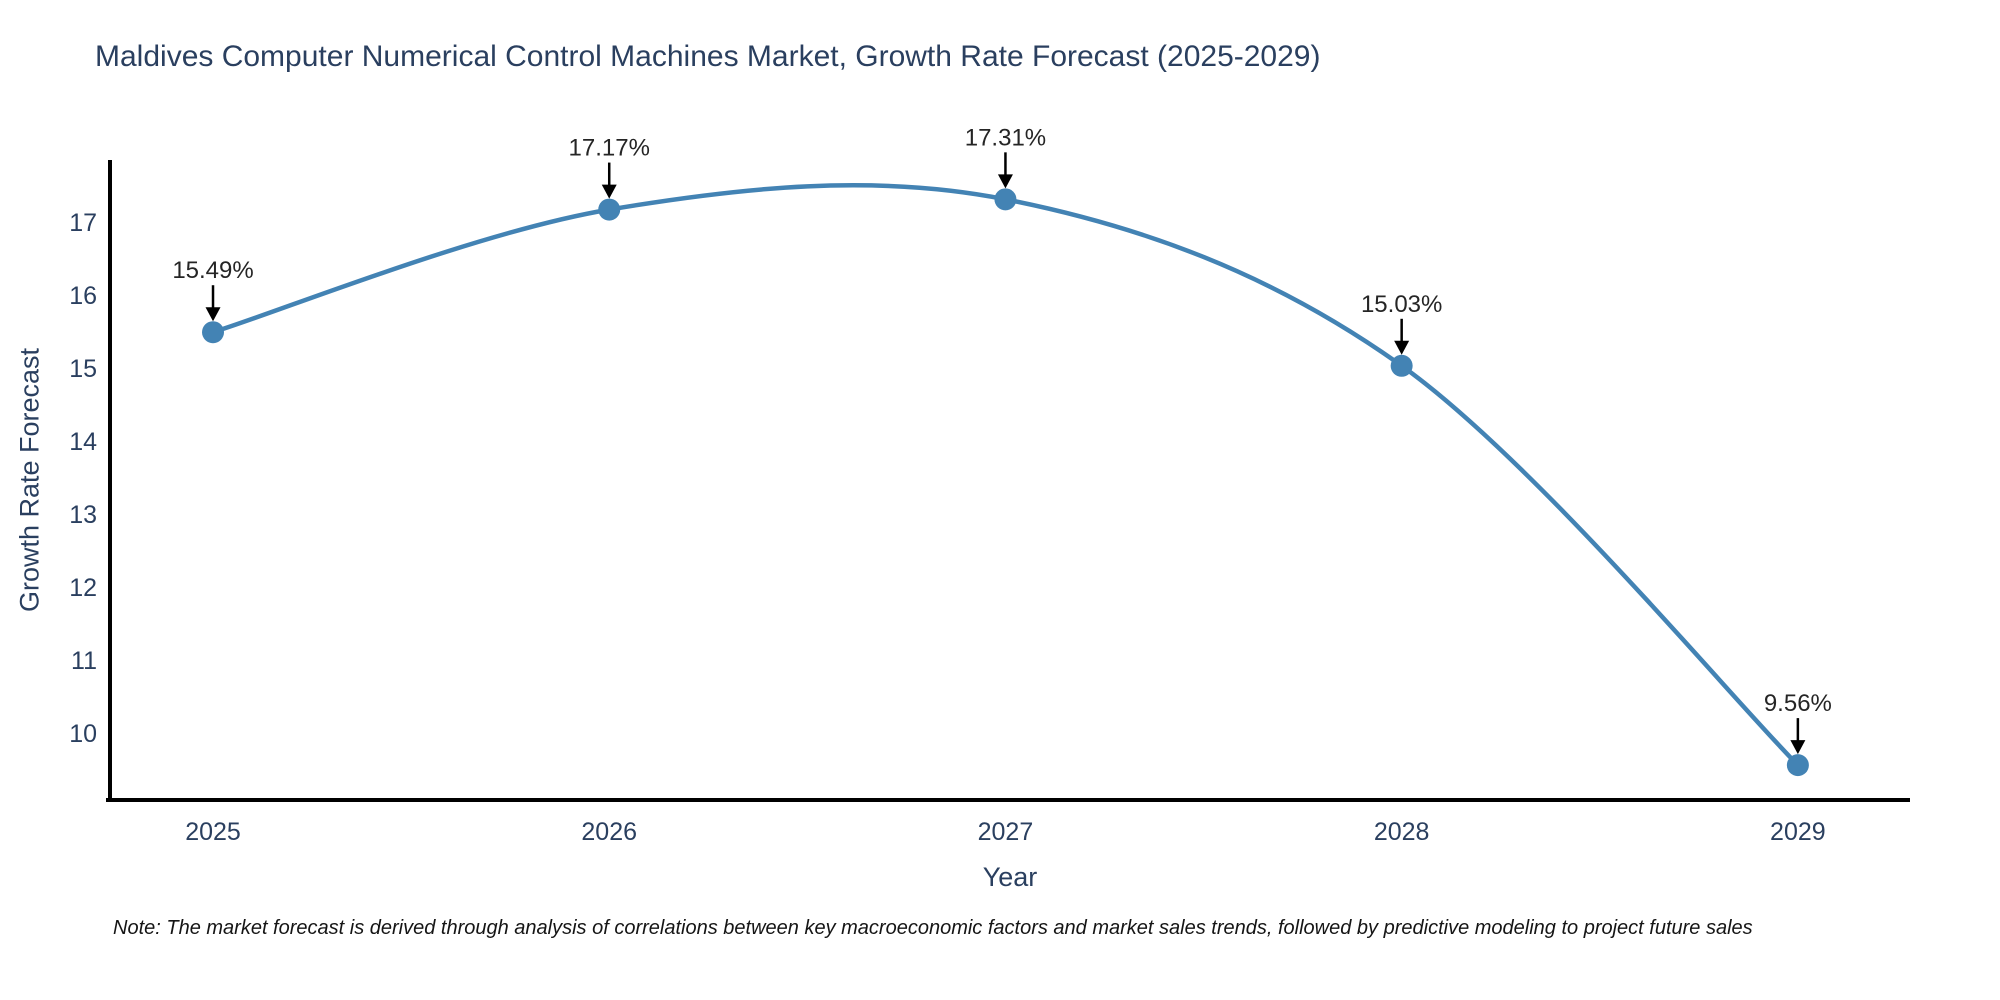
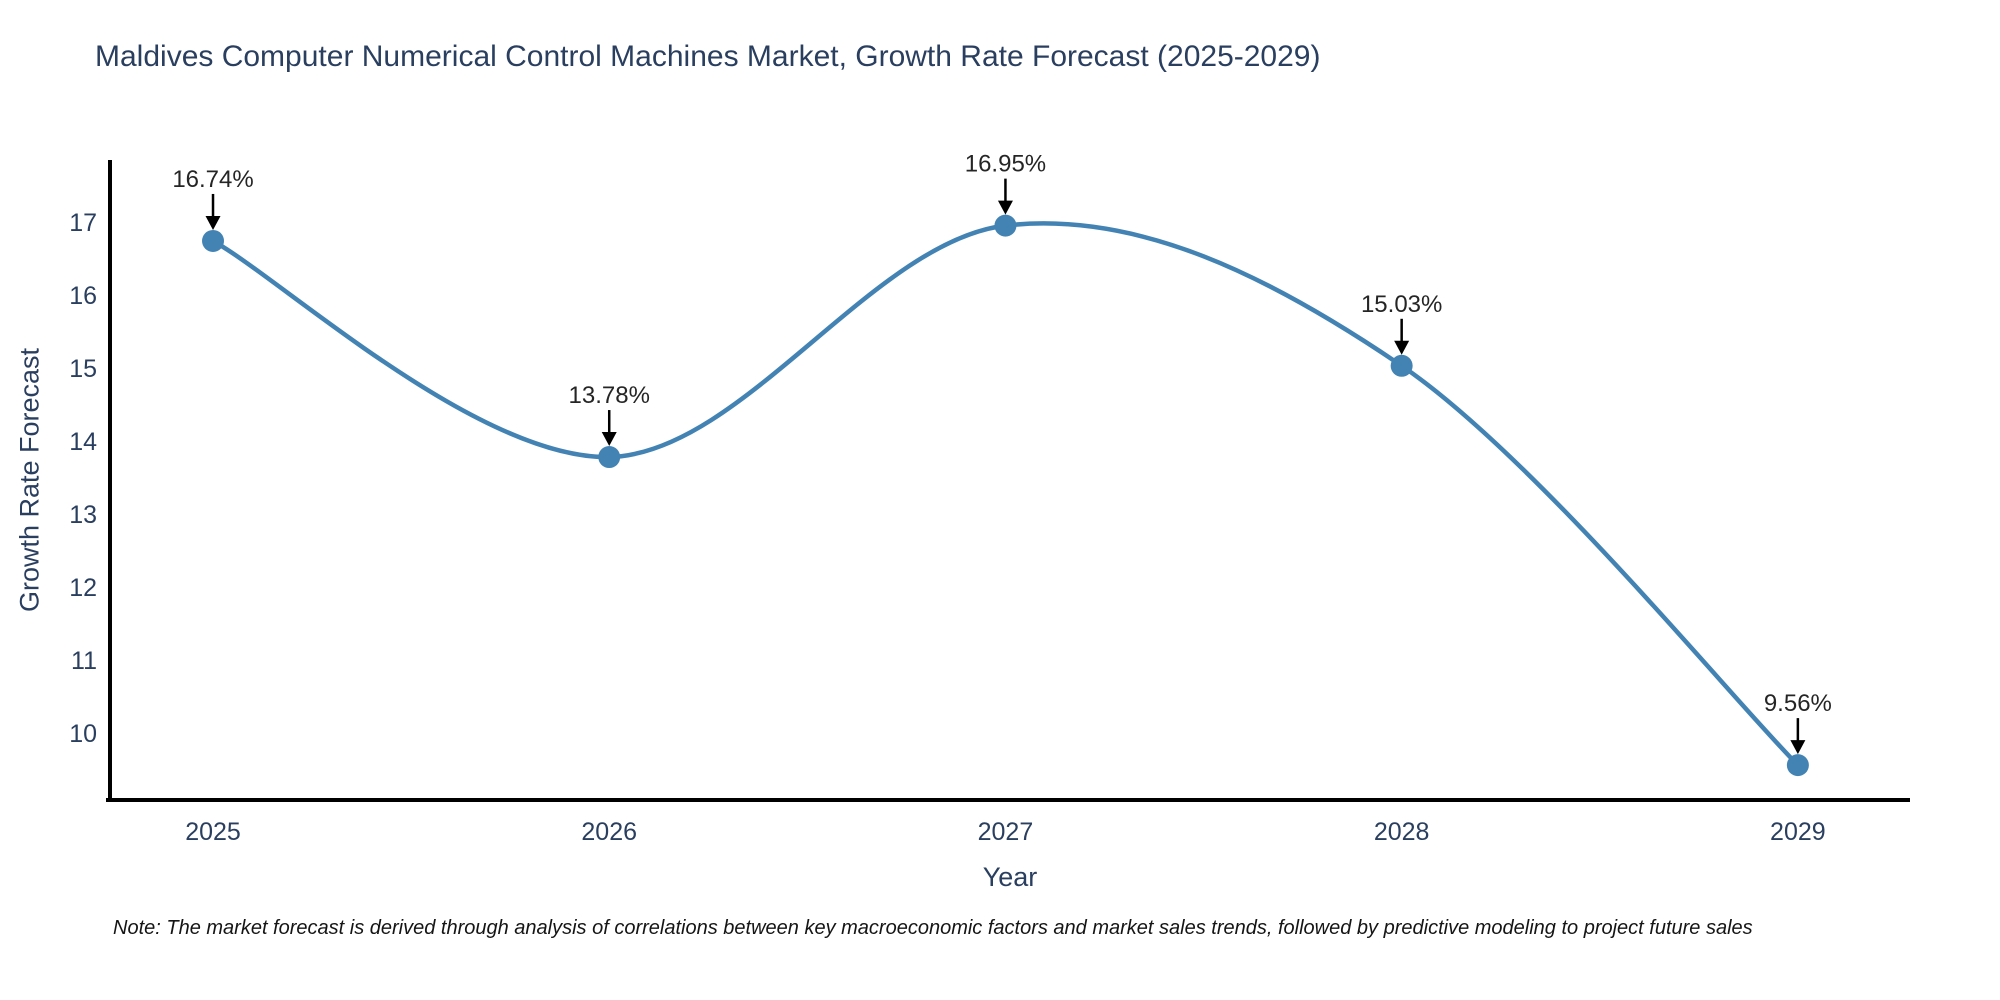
2025: 15.49% -> 16.74%
2026: 17.17% -> 13.78%
2027: 17.31% -> 16.95%
